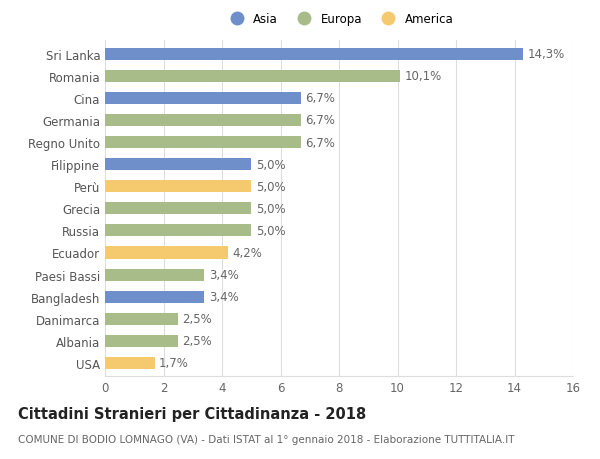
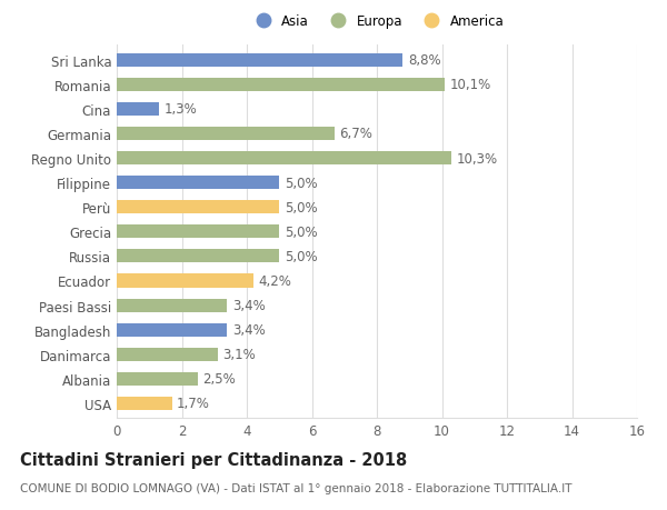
Sri Lanka: 14,3% -> 8,8%
Cina: 6,7% -> 1,3%
Regno Unito: 6,7% -> 10,3%
Danimarca: 2,5% -> 3,1%
